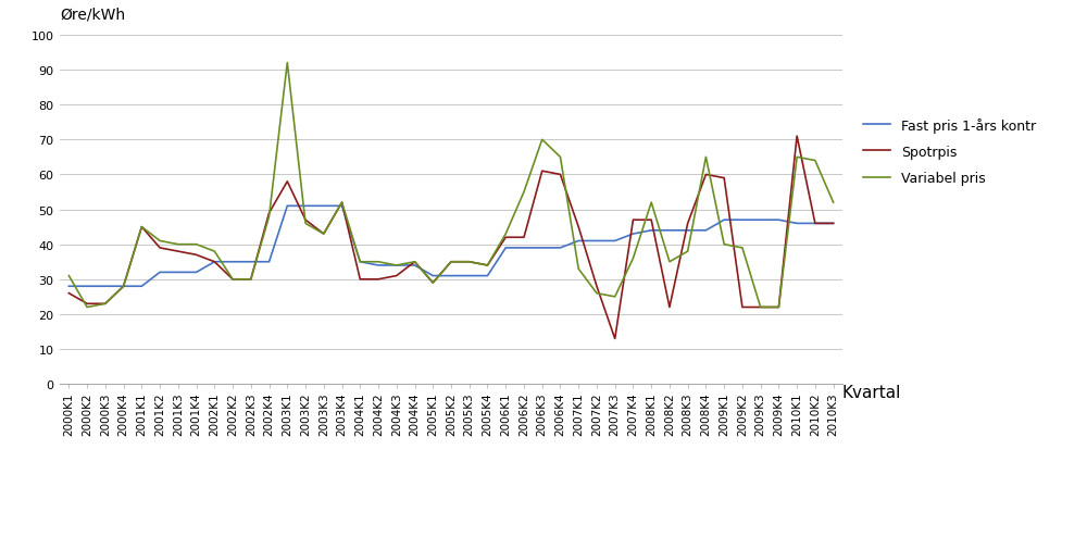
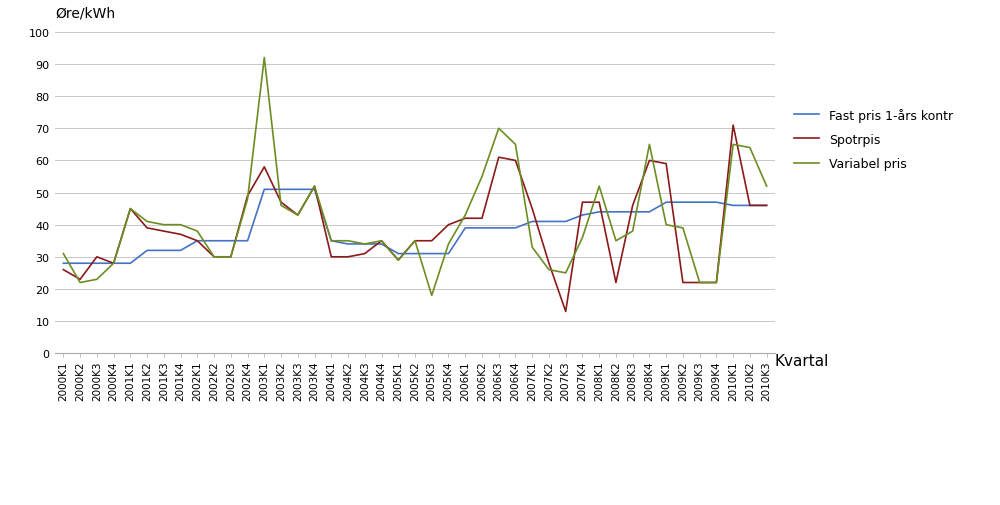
Spotrpis/2000K3: 23 -> 30
Variabel pris/2005K3: 35 -> 18
Spotrpis/2005K4: 34 -> 40
